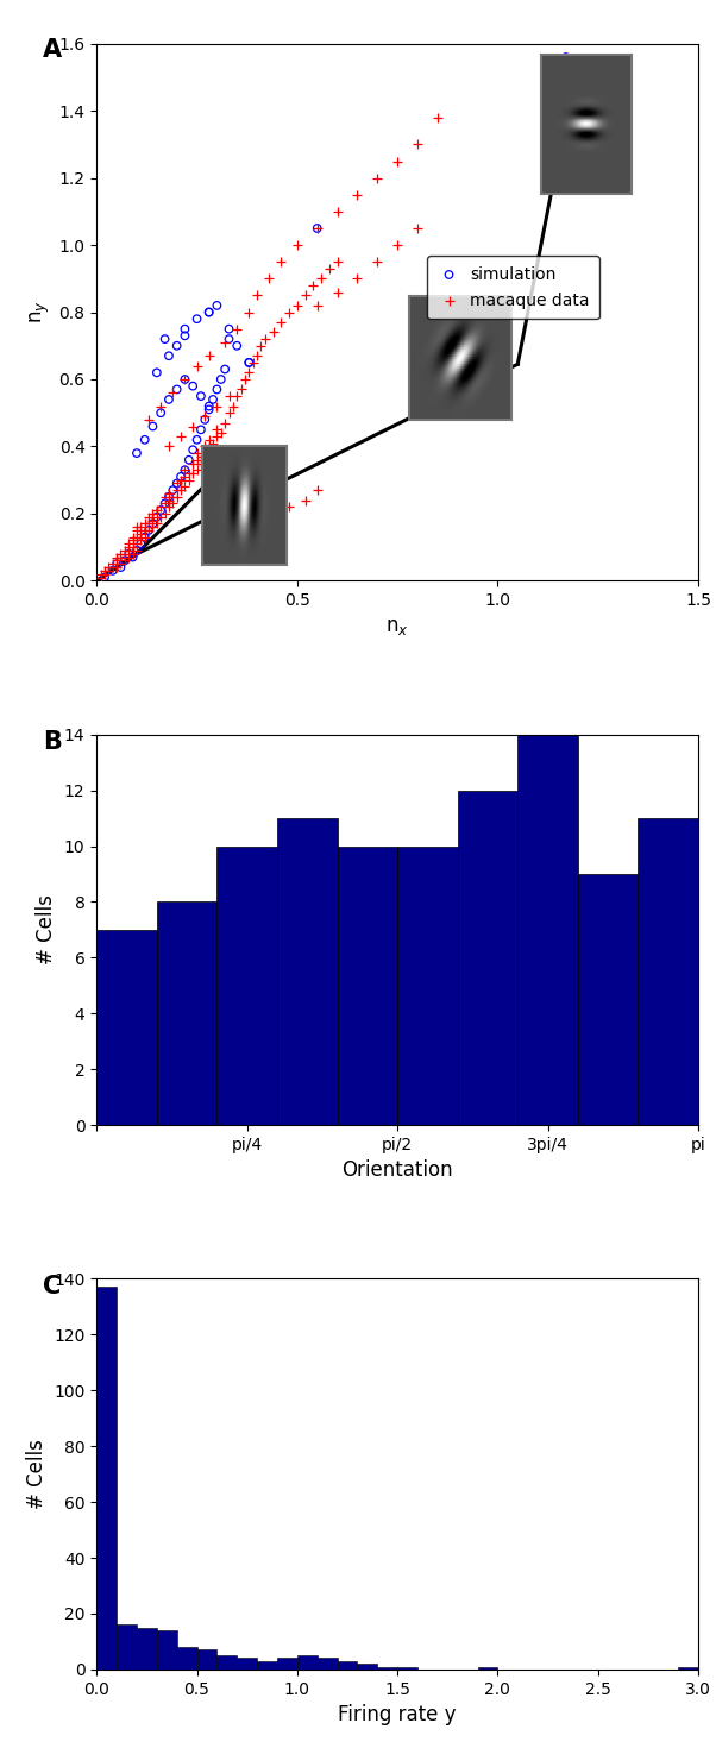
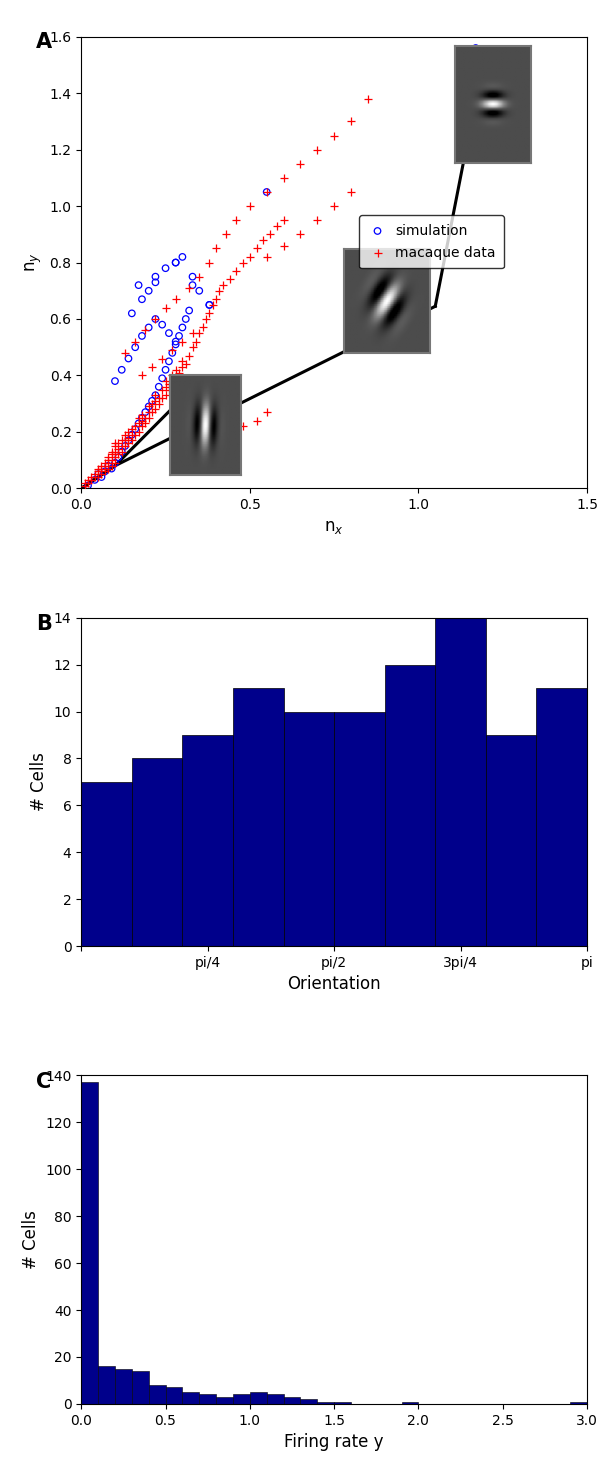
pi/4: 10 -> 9
